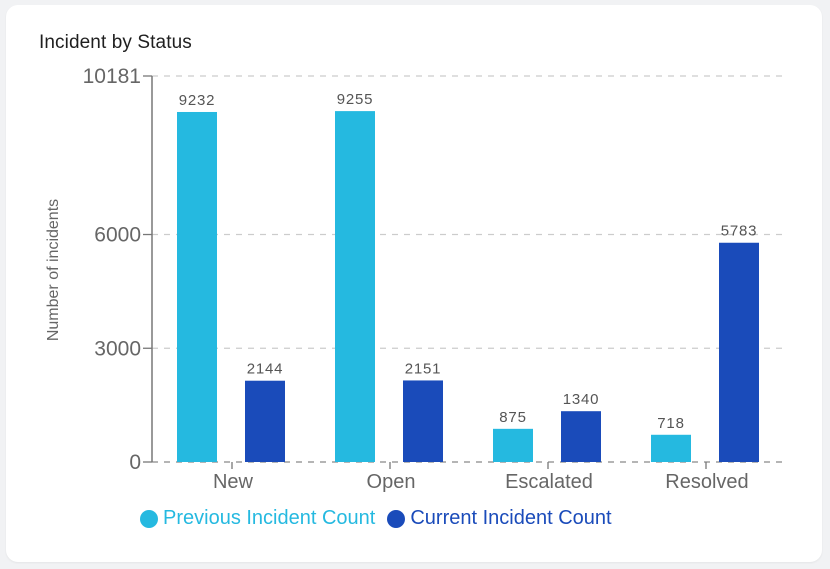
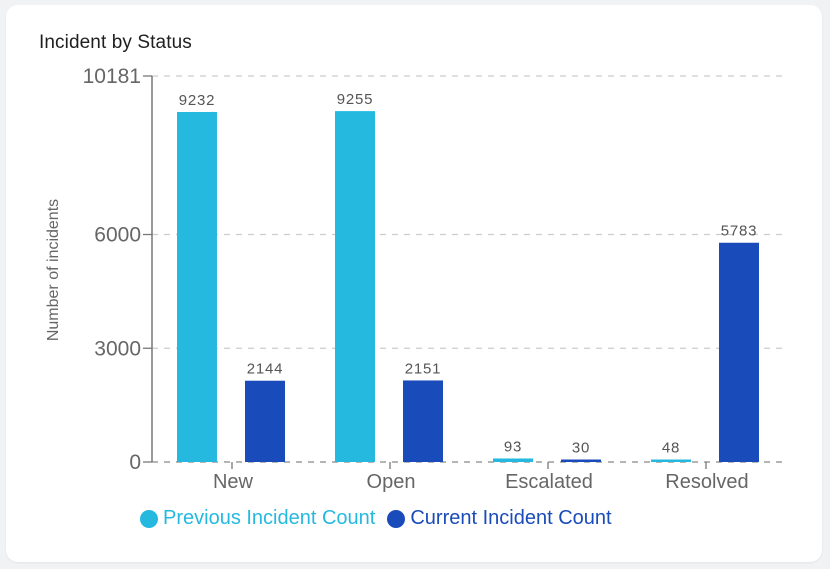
Previous Incident Count/Escalated: 875 -> 93
Current Incident Count/Escalated: 1340 -> 30
Previous Incident Count/Resolved: 718 -> 48
